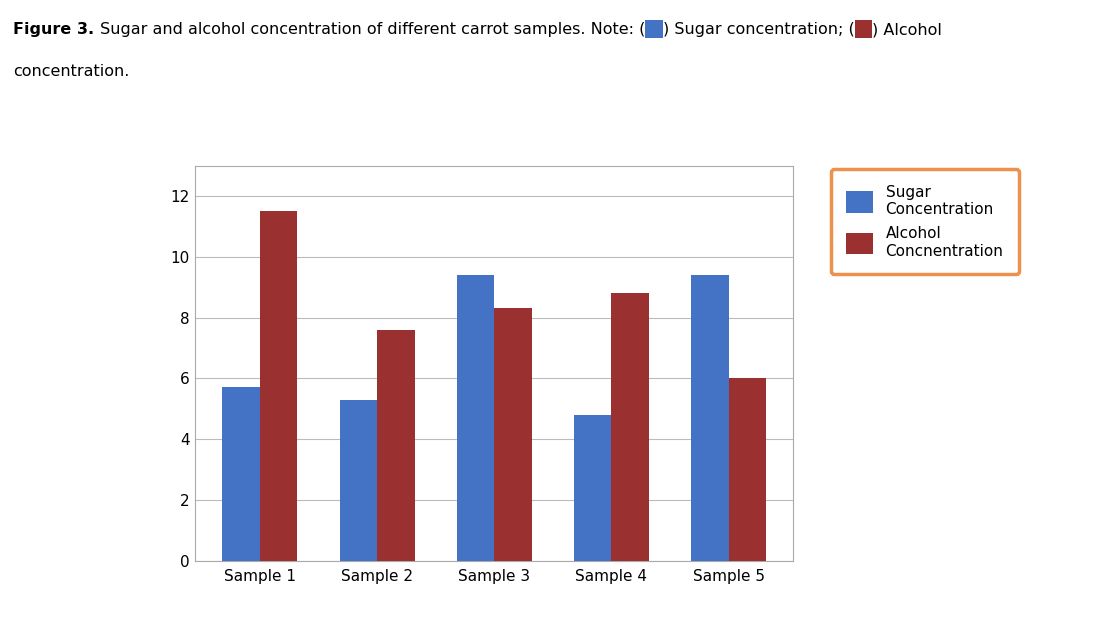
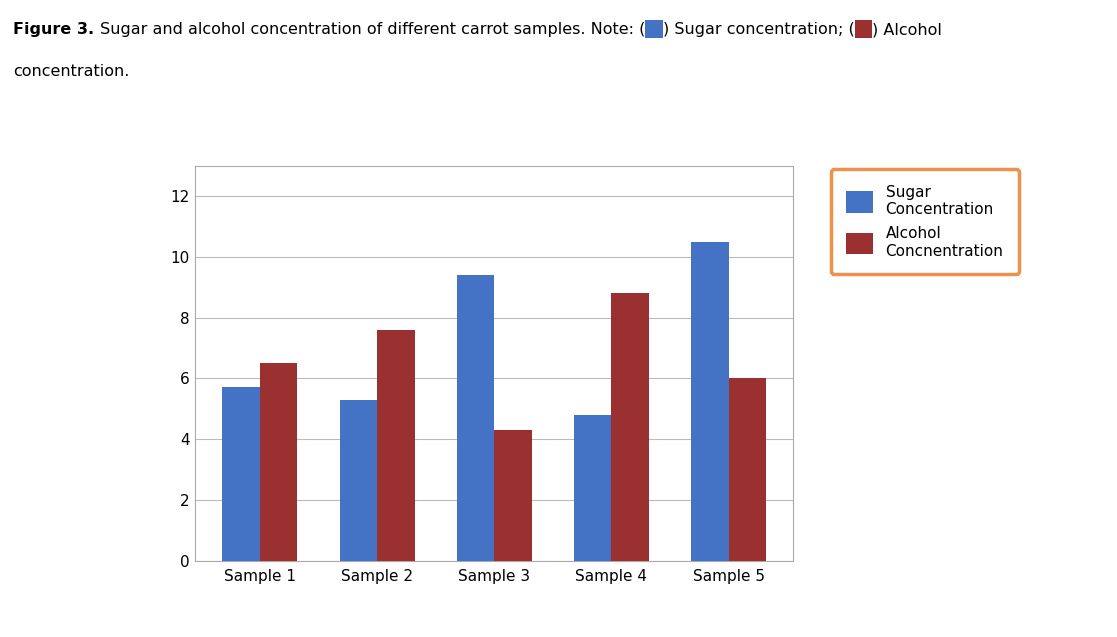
Alcohol Concnentration/Sample 1: 11.5 -> 6.5
Alcohol Concnentration/Sample 3: 8.3 -> 4.3
Sugar Concentration/Sample 5: 9.4 -> 10.5
